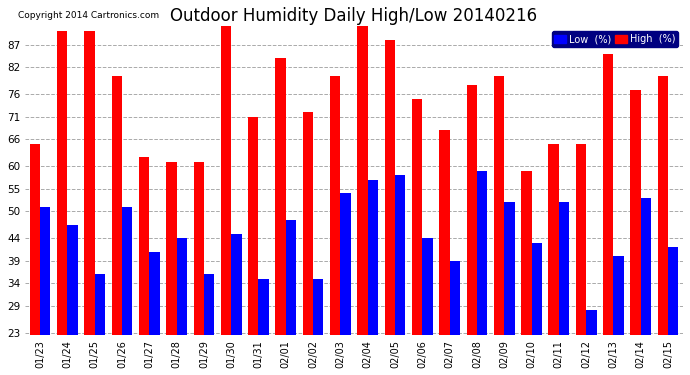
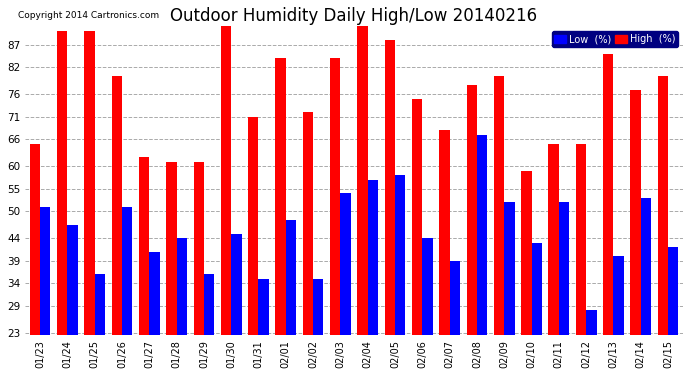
High (%)/02/03: 80 -> 84
Low (%)/02/08: 59 -> 67
